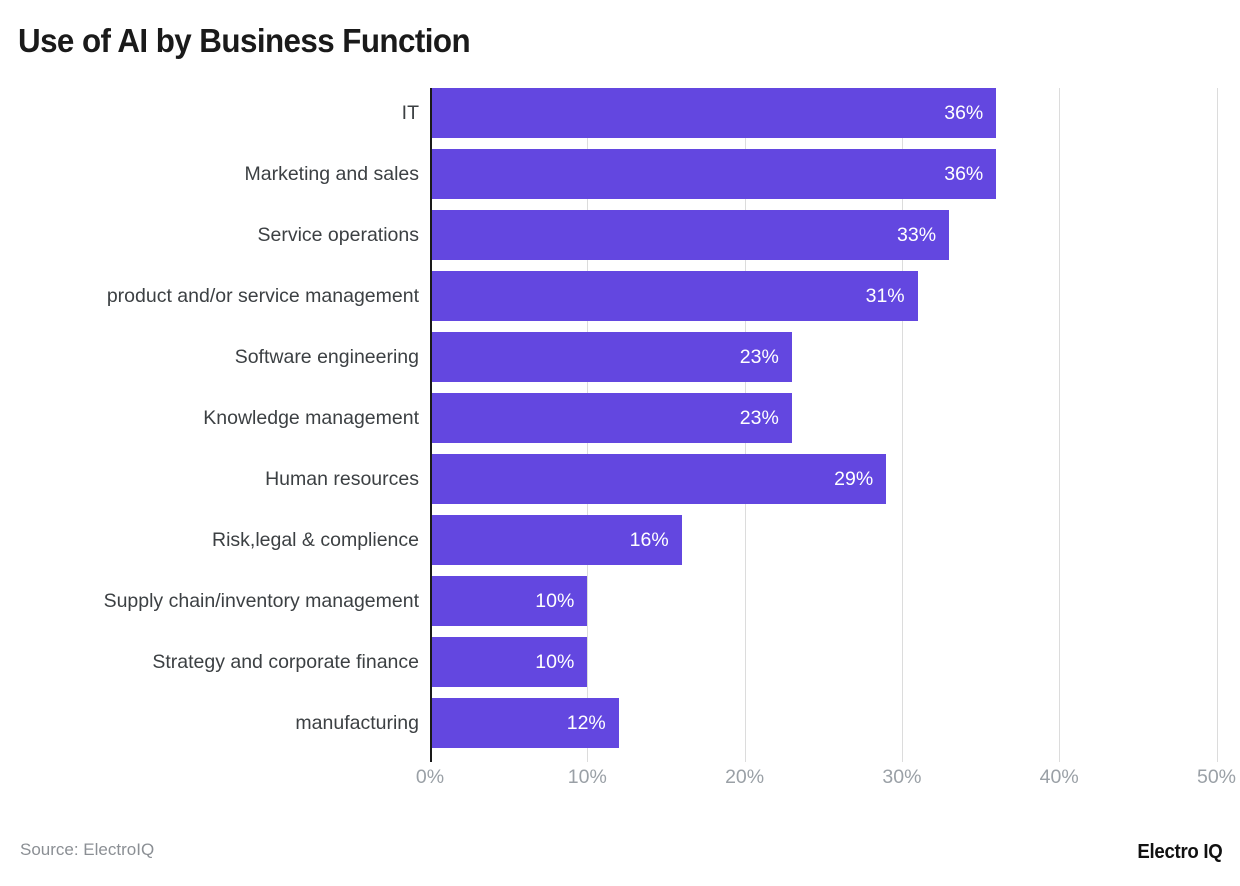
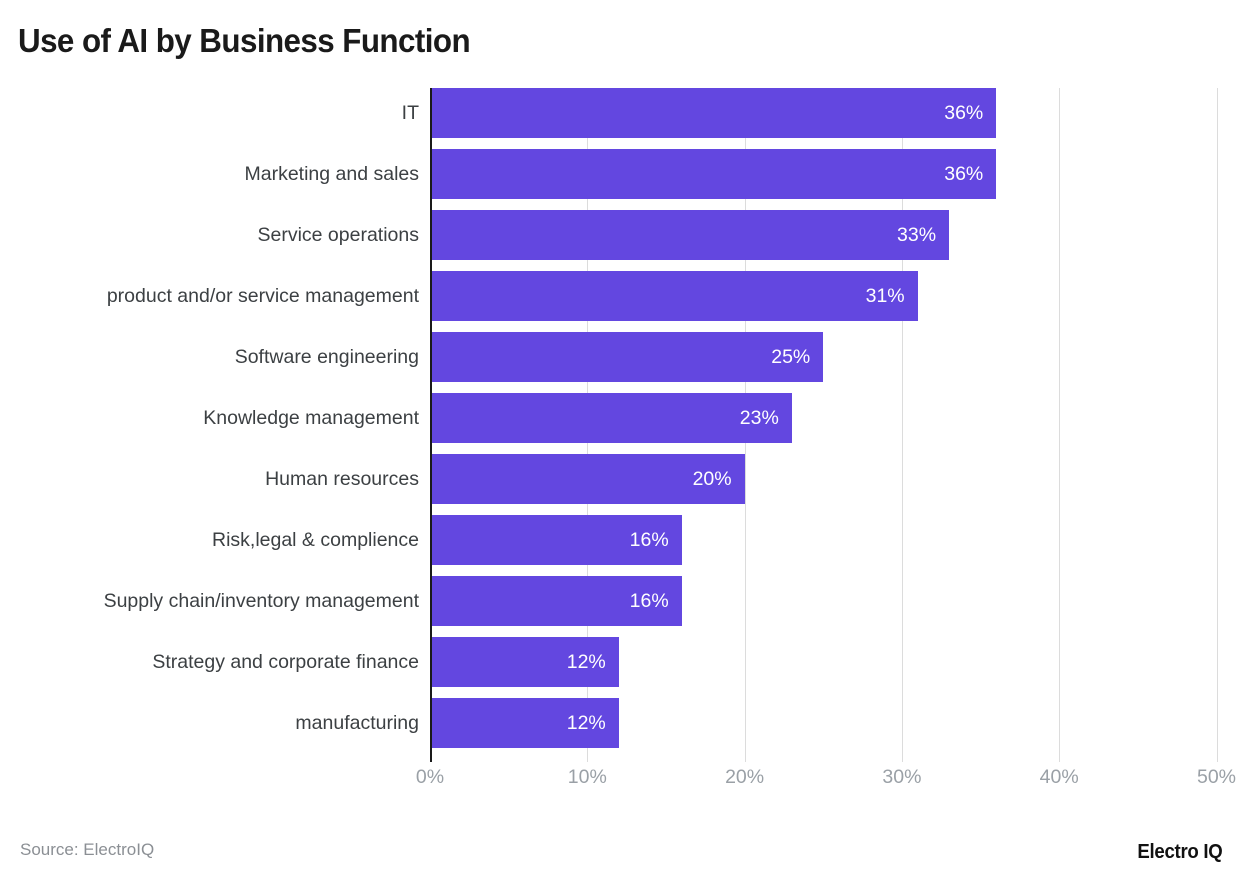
Software engineering: 23% -> 25%
Human resources: 29% -> 20%
Supply chain/inventory management: 10% -> 16%
Strategy and corporate finance: 10% -> 12%
